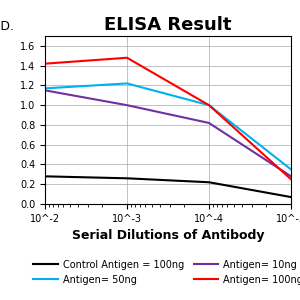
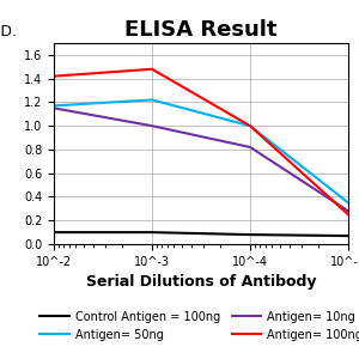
Control Antigen = 100ng/10^-2: 0.28 -> 0.10
Control Antigen = 100ng/10^-3: 0.26 -> 0.10
Control Antigen = 100ng/10^-4: 0.22 -> 0.08
